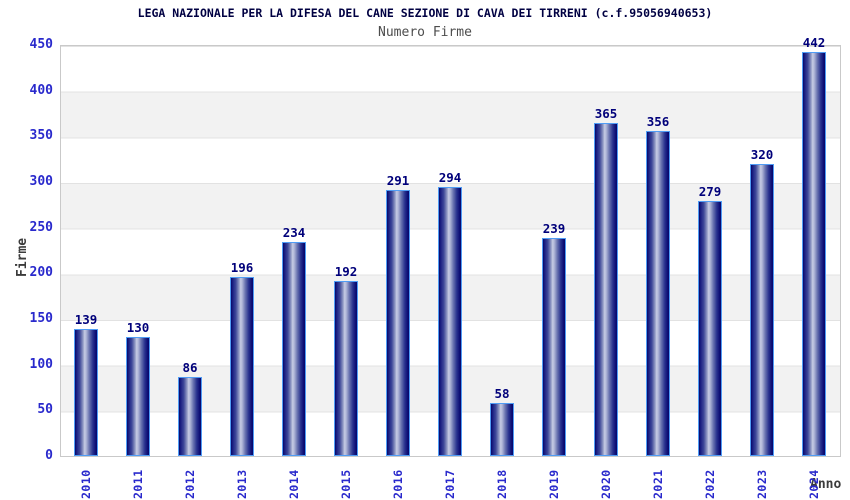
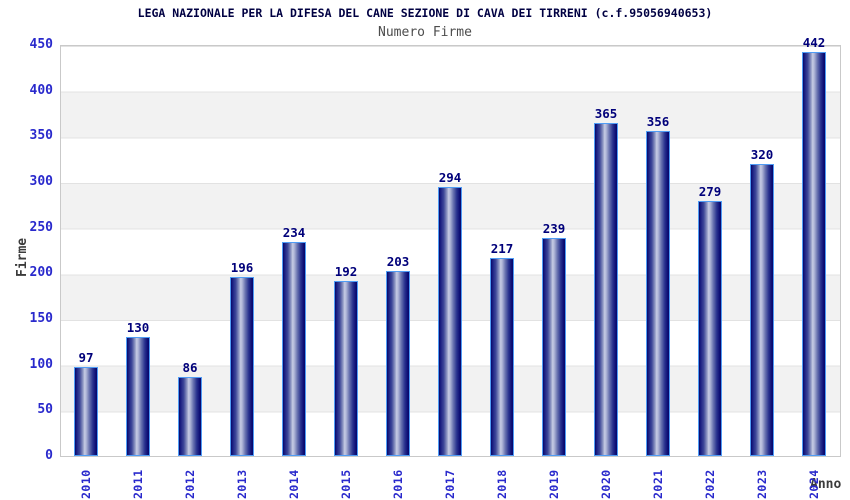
2010: 139 -> 97
2016: 291 -> 203
2018: 58 -> 217
